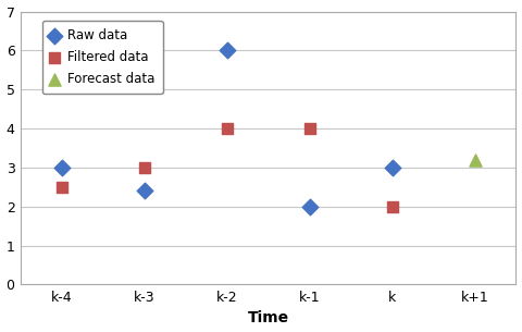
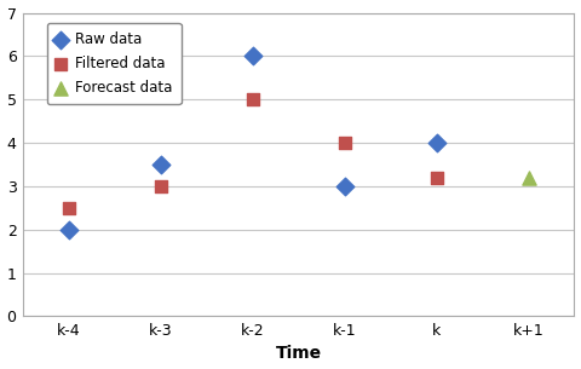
Raw data/k-4: 3.0 -> 2.0
Raw data/k-3: 2.4 -> 3.5
Filtered data/k-2: 4.0 -> 5.0
Raw data/k-1: 2.0 -> 3.0
Raw data/k: 3.0 -> 4.0
Filtered data/k: 2.0 -> 3.2
